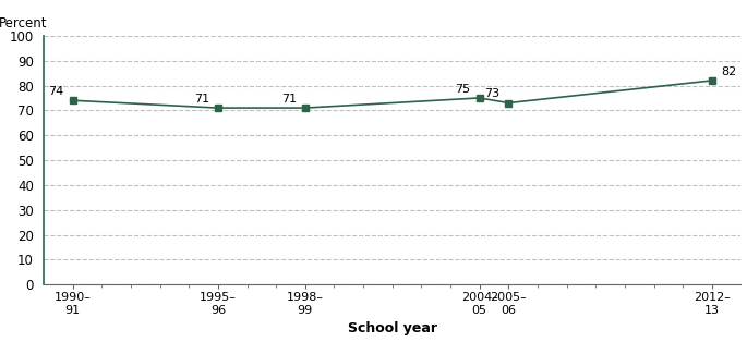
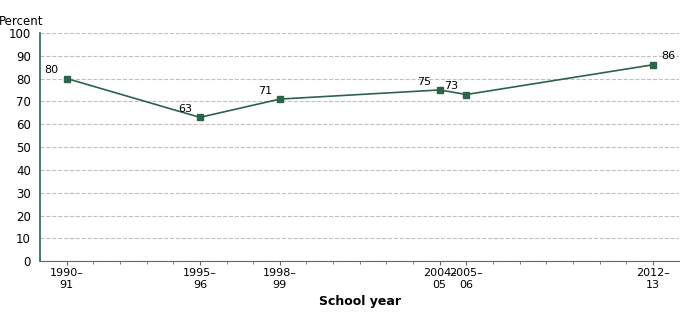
1990– 91: 74 -> 80
1995– 96: 71 -> 63
2012– 13: 82 -> 86
